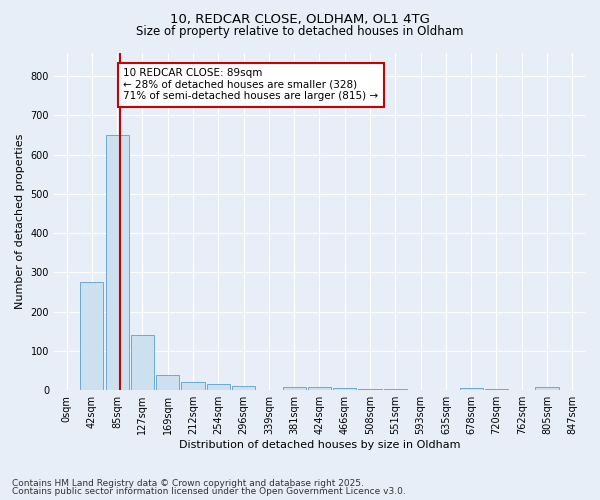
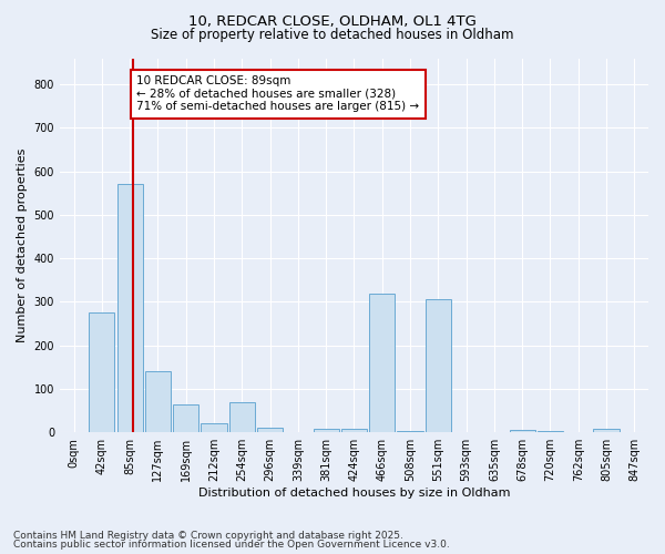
85sqm: 650 -> 570
169sqm: 38 -> 65
254sqm: 15 -> 70
466sqm: 5 -> 320
551sqm: 2 -> 305
